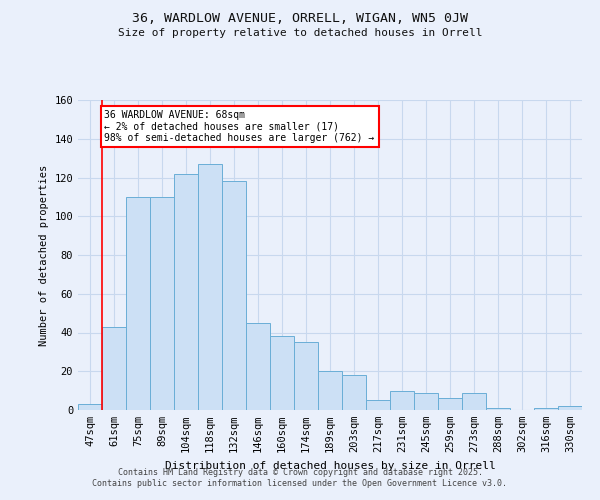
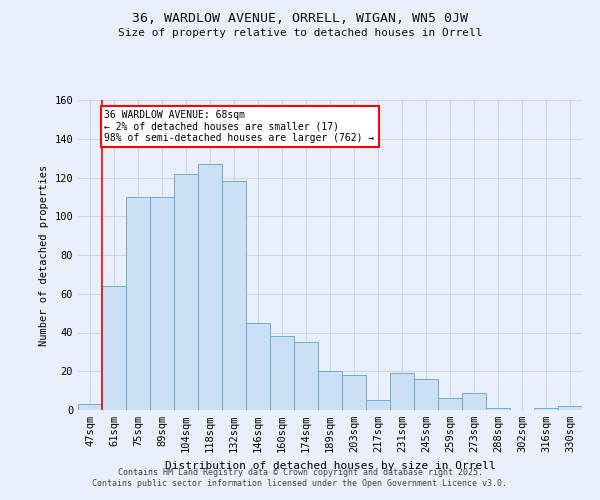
61sqm: 43 -> 64
231sqm: 10 -> 19
245sqm: 9 -> 16
